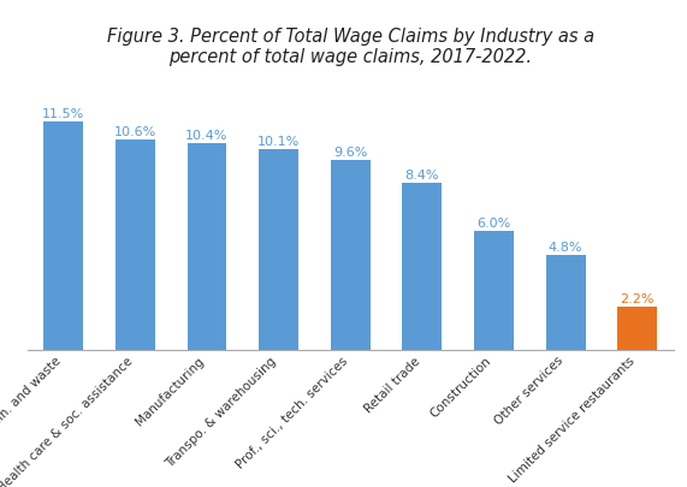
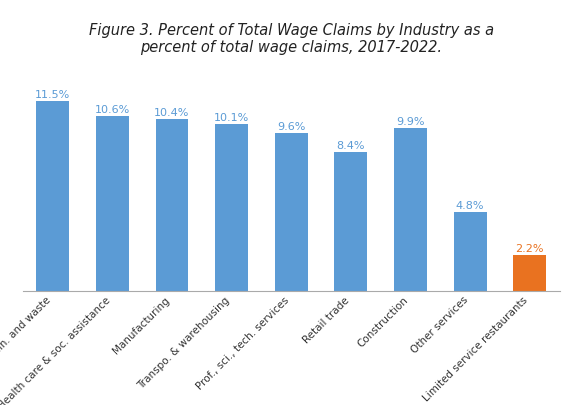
Construction: 6.0% -> 9.9%
